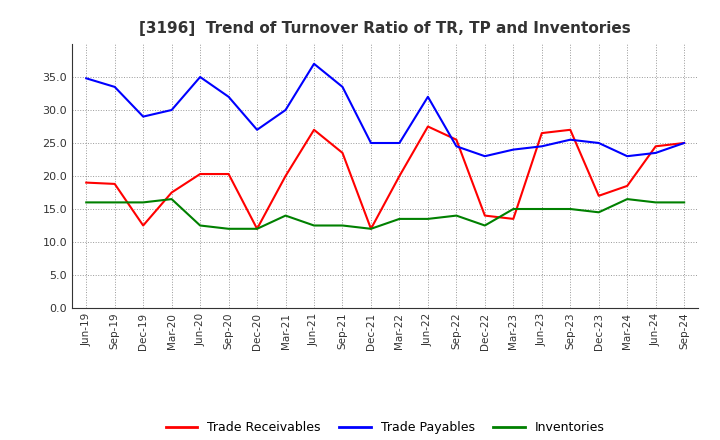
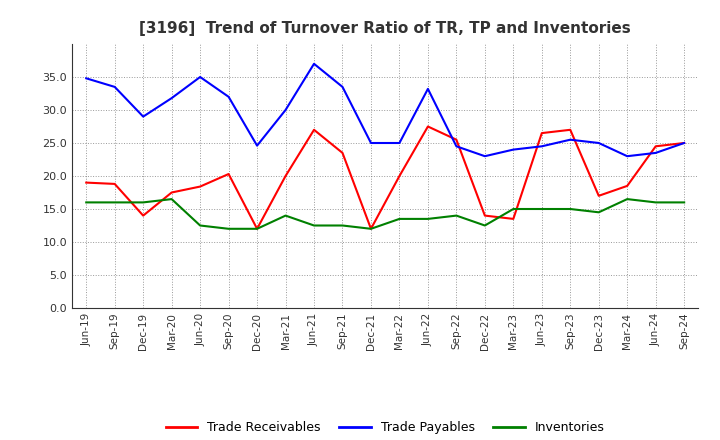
Trade Receivables/Dec-19: 12.5 -> 14.0
Trade Payables/Mar-20: 30.0 -> 31.8
Trade Receivables/Jun-20: 20.3 -> 18.4
Trade Payables/Dec-20: 27.0 -> 24.6
Trade Payables/Jun-22: 32.0 -> 33.2
